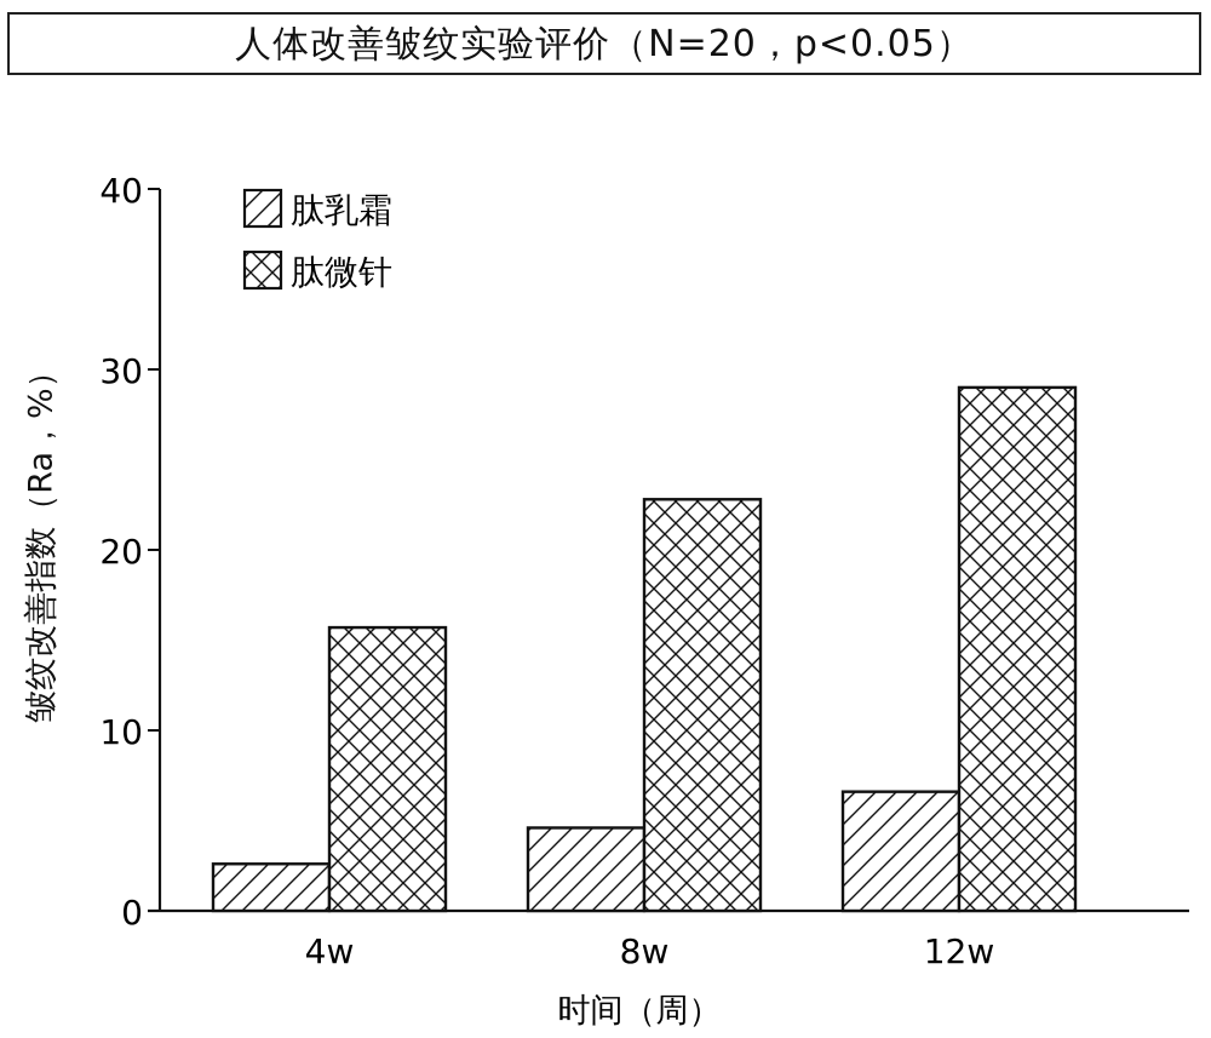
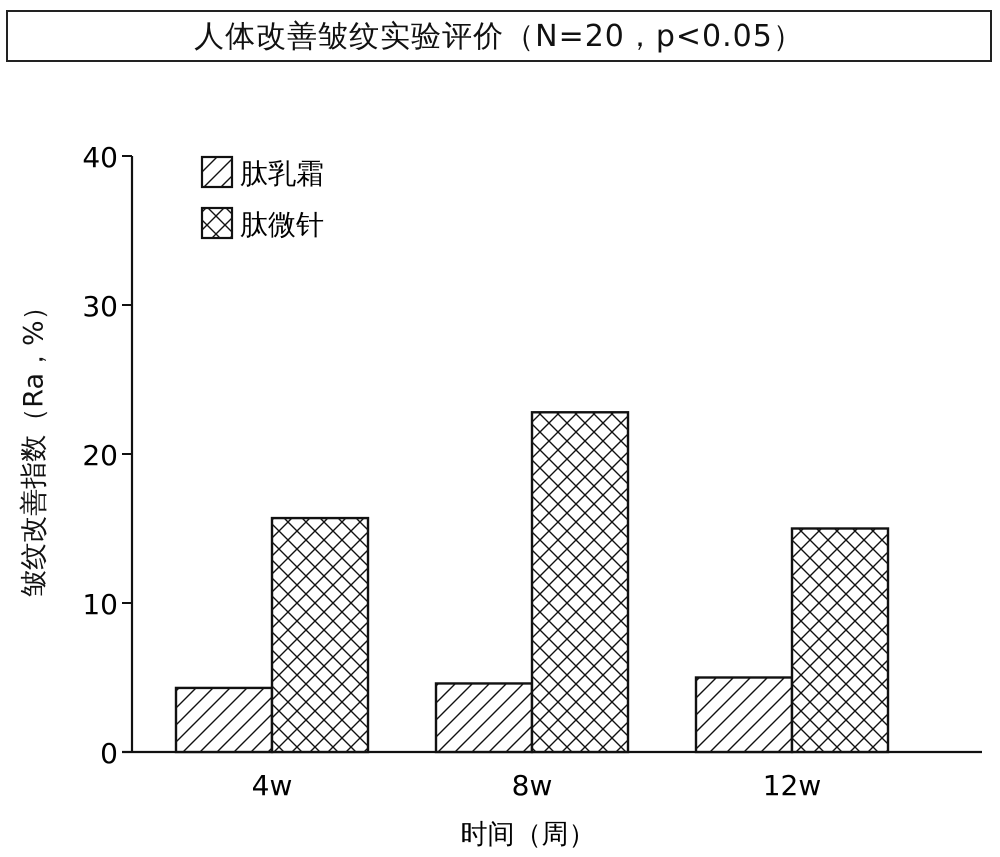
肽乳霜/4w: 2.6 -> 4.3
肽乳霜/12w: 6.6 -> 5.0
肽微针/12w: 29.0 -> 15.0
